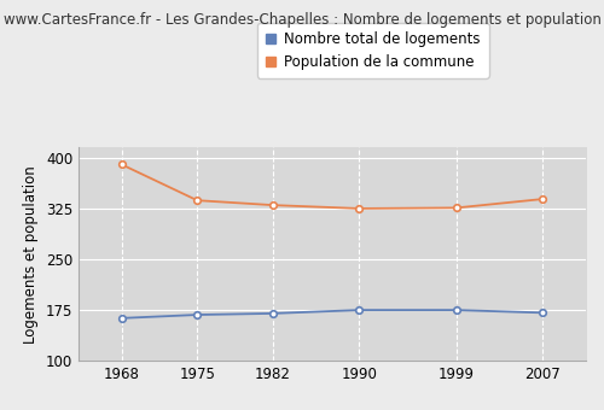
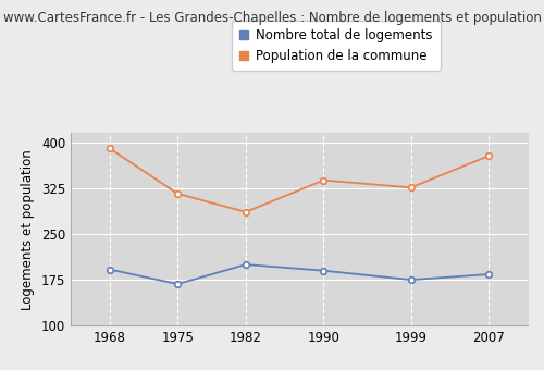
Nombre total de logements/1968: 163 -> 192
Population de la commune/1975: 337 -> 316
Nombre total de logements/1982: 170 -> 200
Population de la commune/1982: 330 -> 286
Nombre total de logements/1990: 175 -> 190
Population de la commune/1990: 325 -> 338
Nombre total de logements/2007: 171 -> 184
Population de la commune/2007: 339 -> 378
